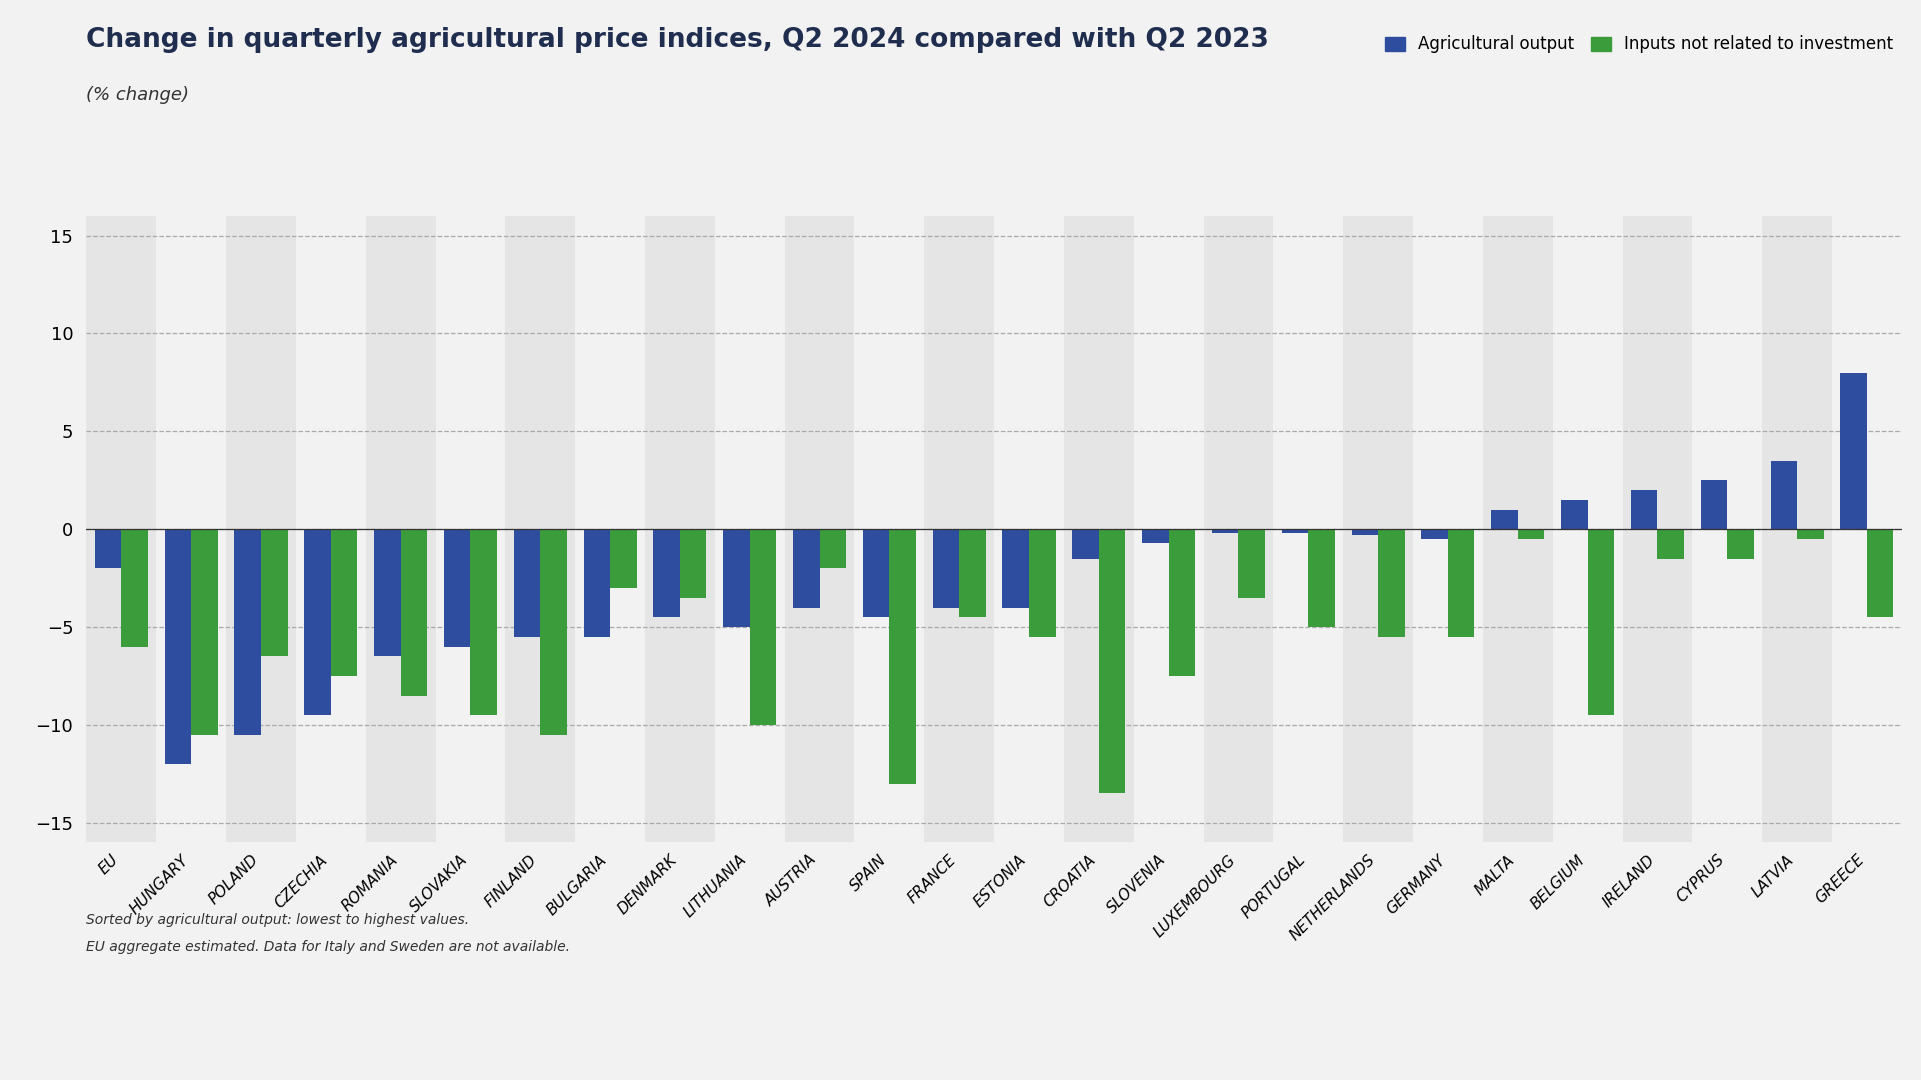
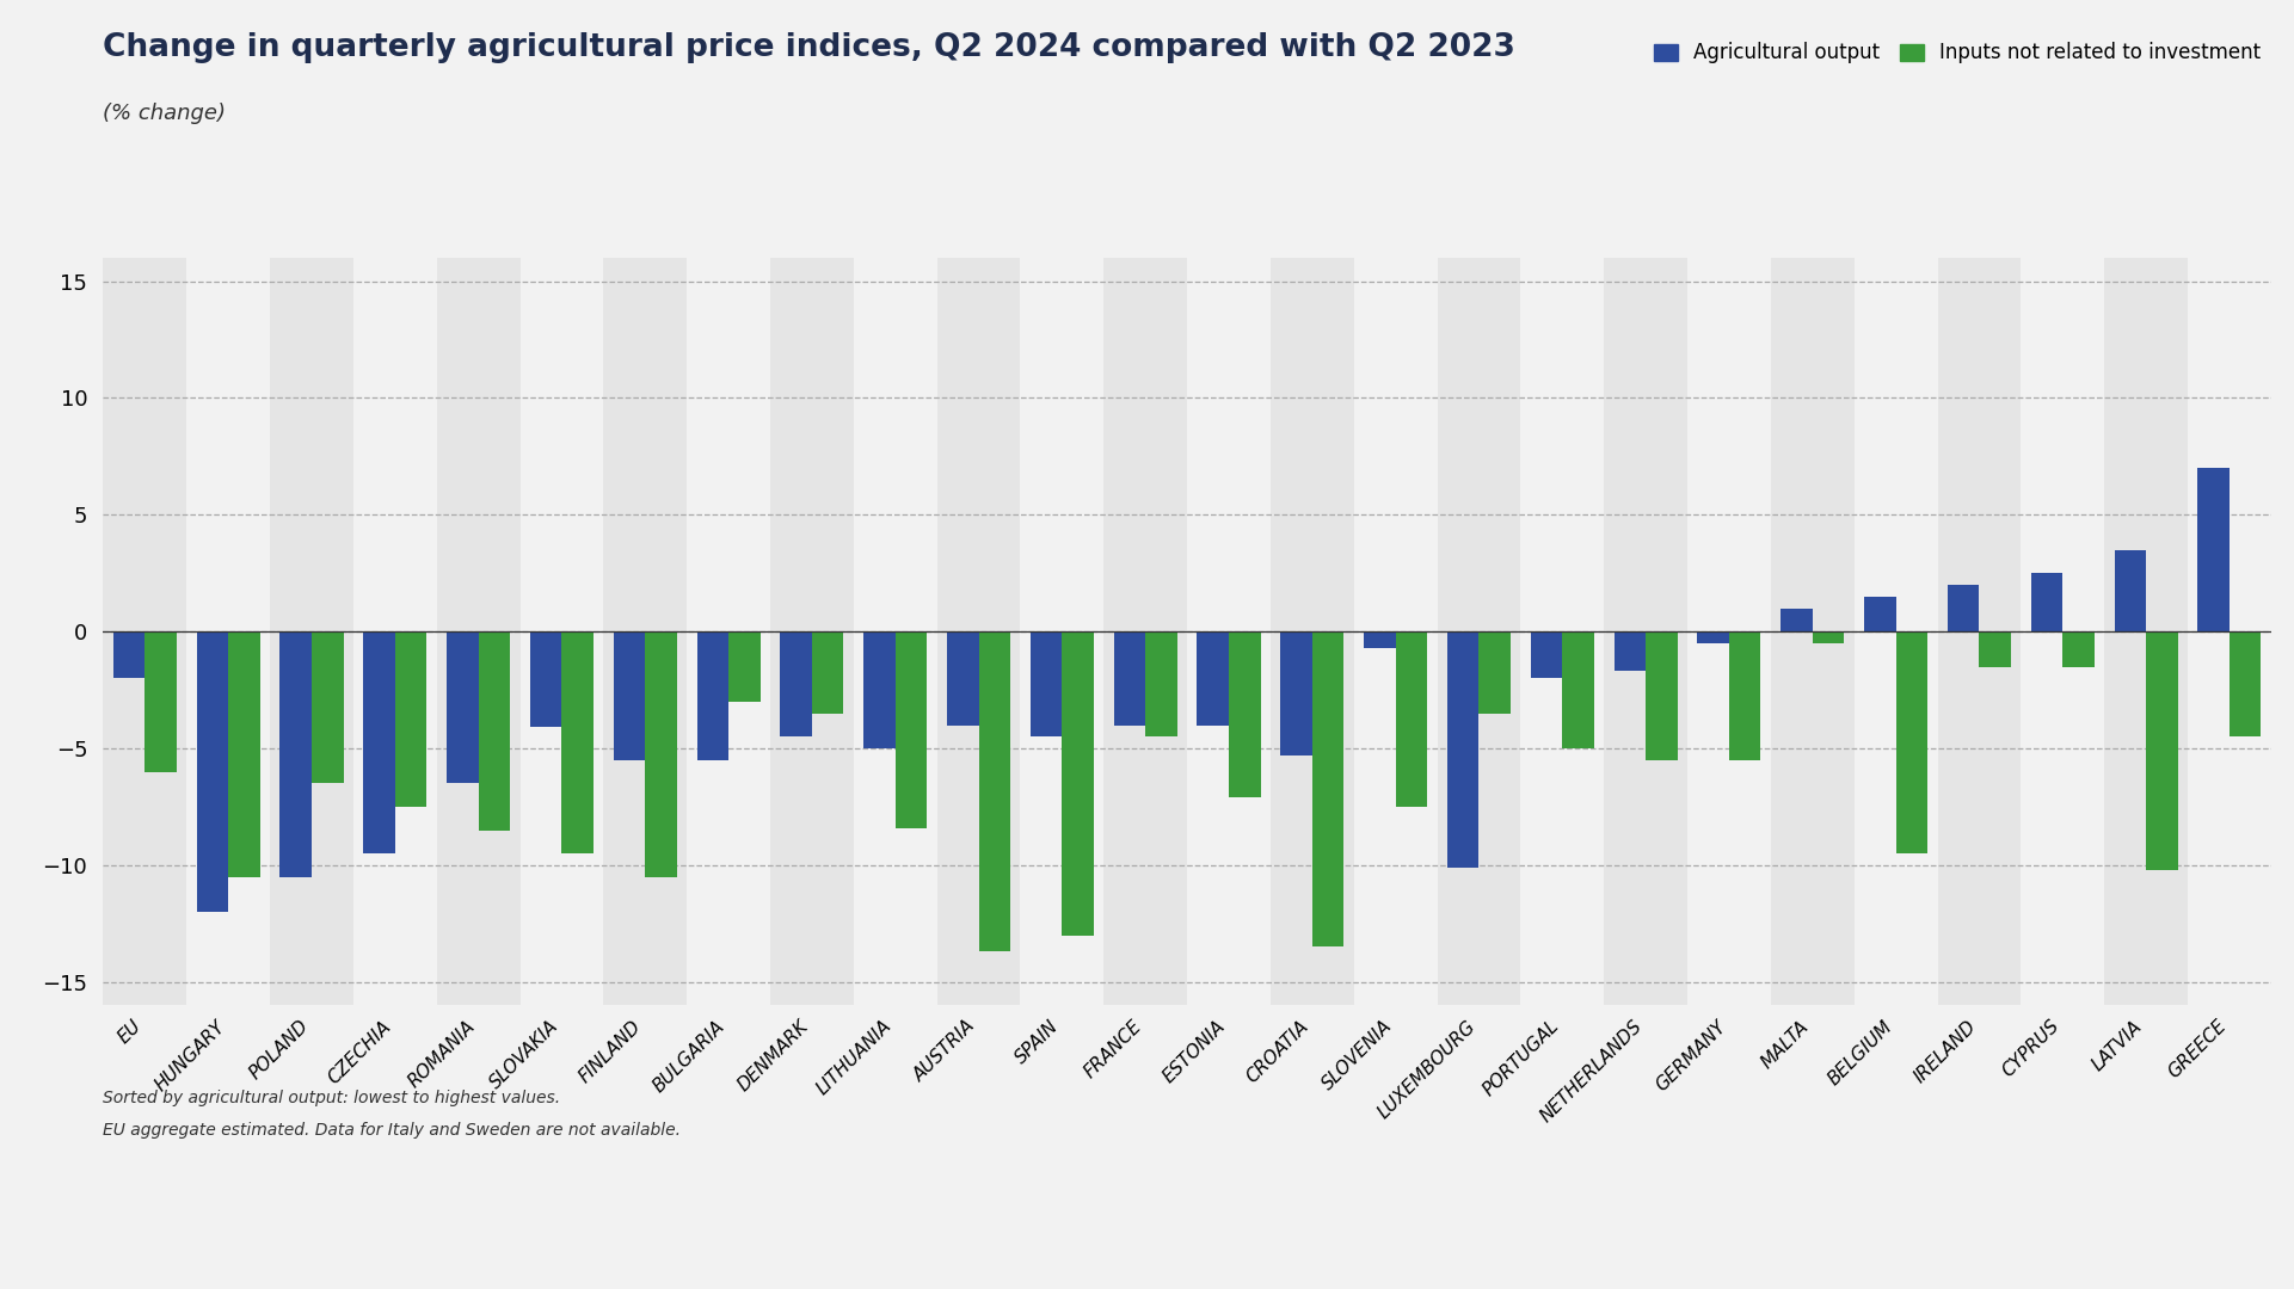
Agricultural output/SLOVAKIA: -6.0 -> -4.1
Inputs not related to investment/LITHUANIA: -10.0 -> -8.4
Inputs not related to investment/AUSTRIA: -2.0 -> -13.7
Inputs not related to investment/ESTONIA: -5.5 -> -7.1
Agricultural output/CROATIA: -1.5 -> -5.3
Agricultural output/LUXEMBOURG: -0.2 -> -10.1
Agricultural output/PORTUGAL: -0.2 -> -2.0
Agricultural output/NETHERLANDS: -0.3 -> -1.7
Inputs not related to investment/LATVIA: -0.5 -> -10.2
Agricultural output/GREECE: 8.0 -> 7.0
